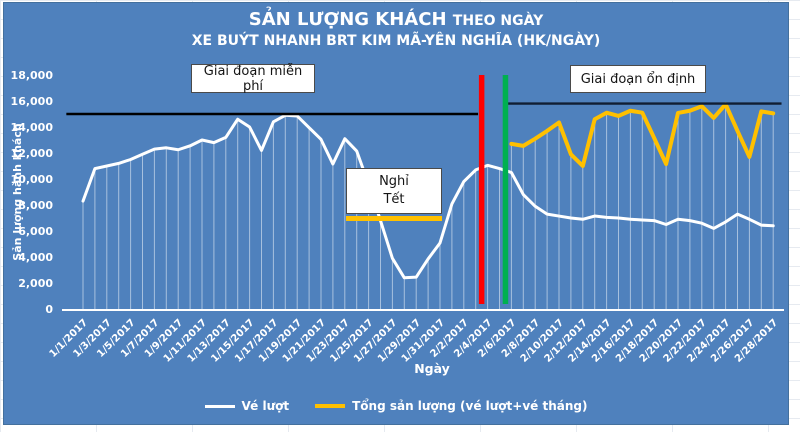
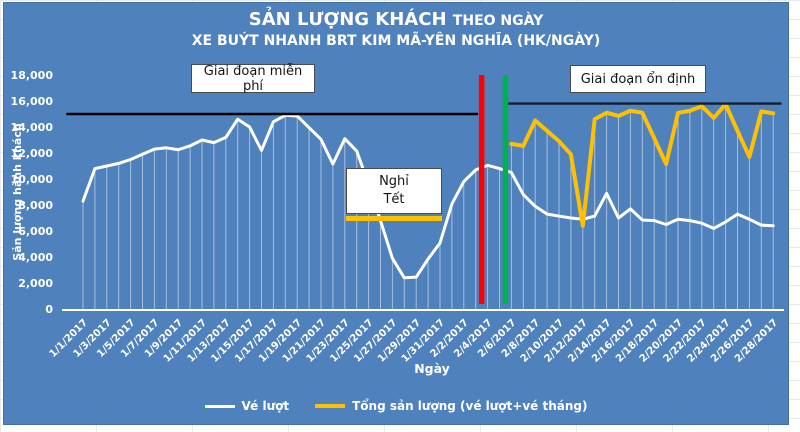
Tổng sản lượng (vé lượt+vé tháng)/2/8/2017: 13100 -> 14500
Tổng sản lượng (vé lượt+vé tháng)/2/10/2017: 14400 -> 12900
Tổng sản lượng (vé lượt+vé tháng)/2/12/2017: 11000 -> 6400
Vé lượt/2/14/2017: 7000 -> 8900
Vé lượt/2/16/2017: 6900 -> 7700
